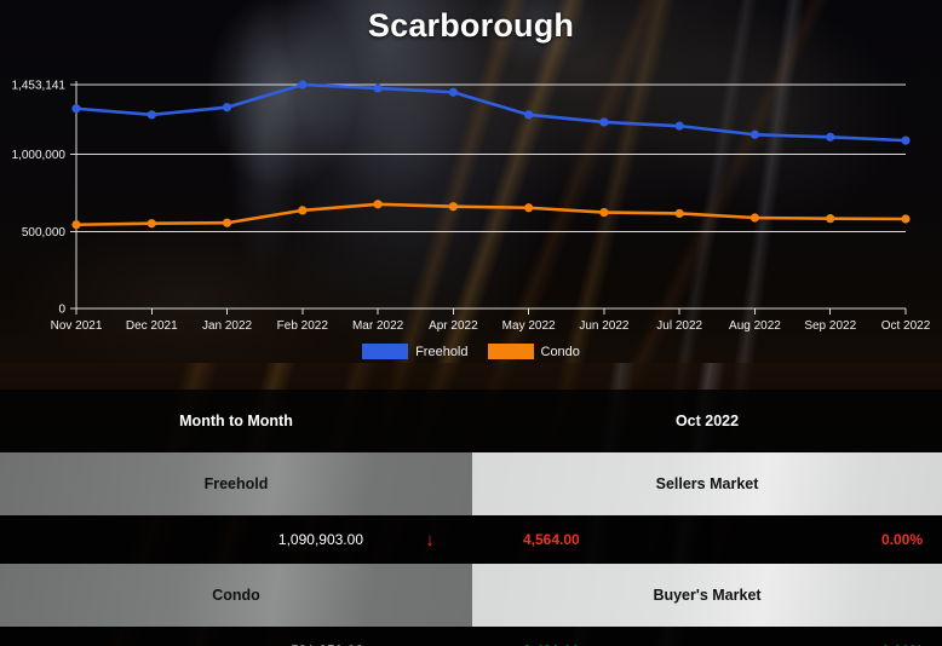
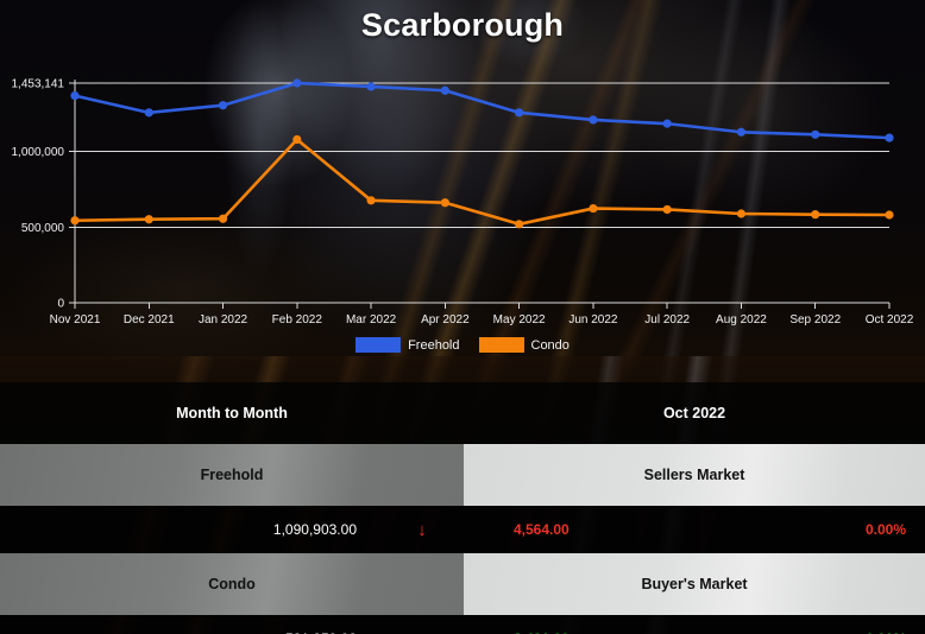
Freehold/Nov 2021: 1300000 -> 1370000
Condo/Feb 2022: 640000 -> 1080000
Condo/May 2022: 650000 -> 520000
